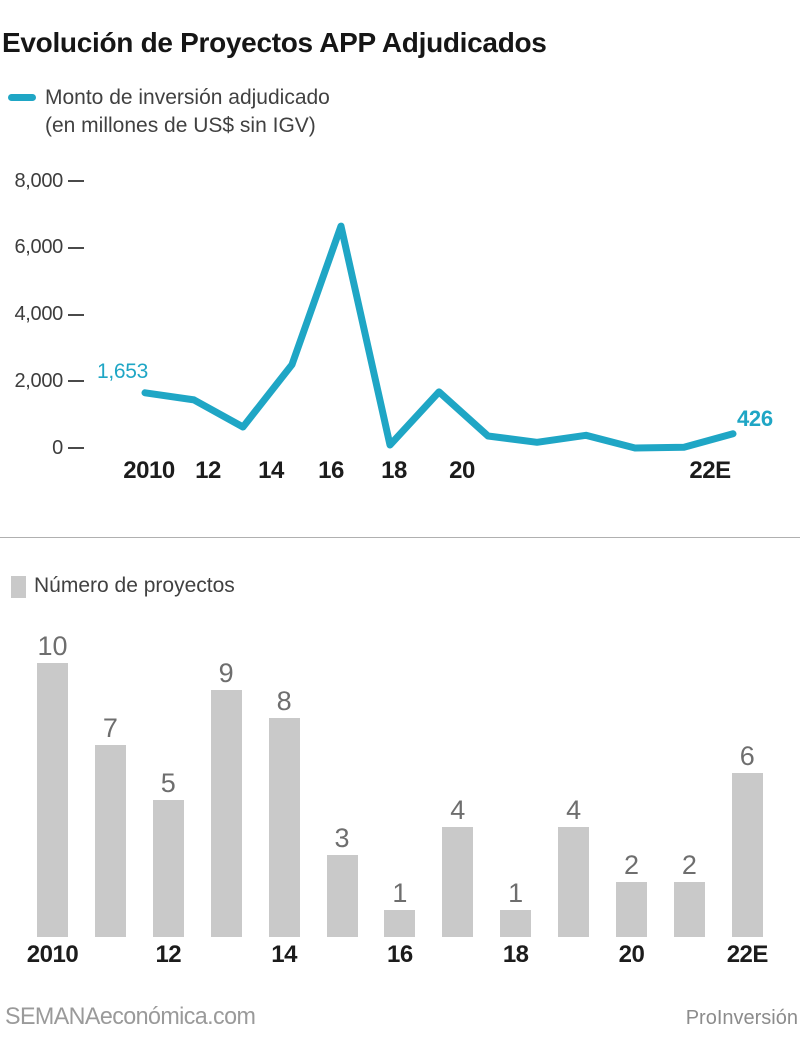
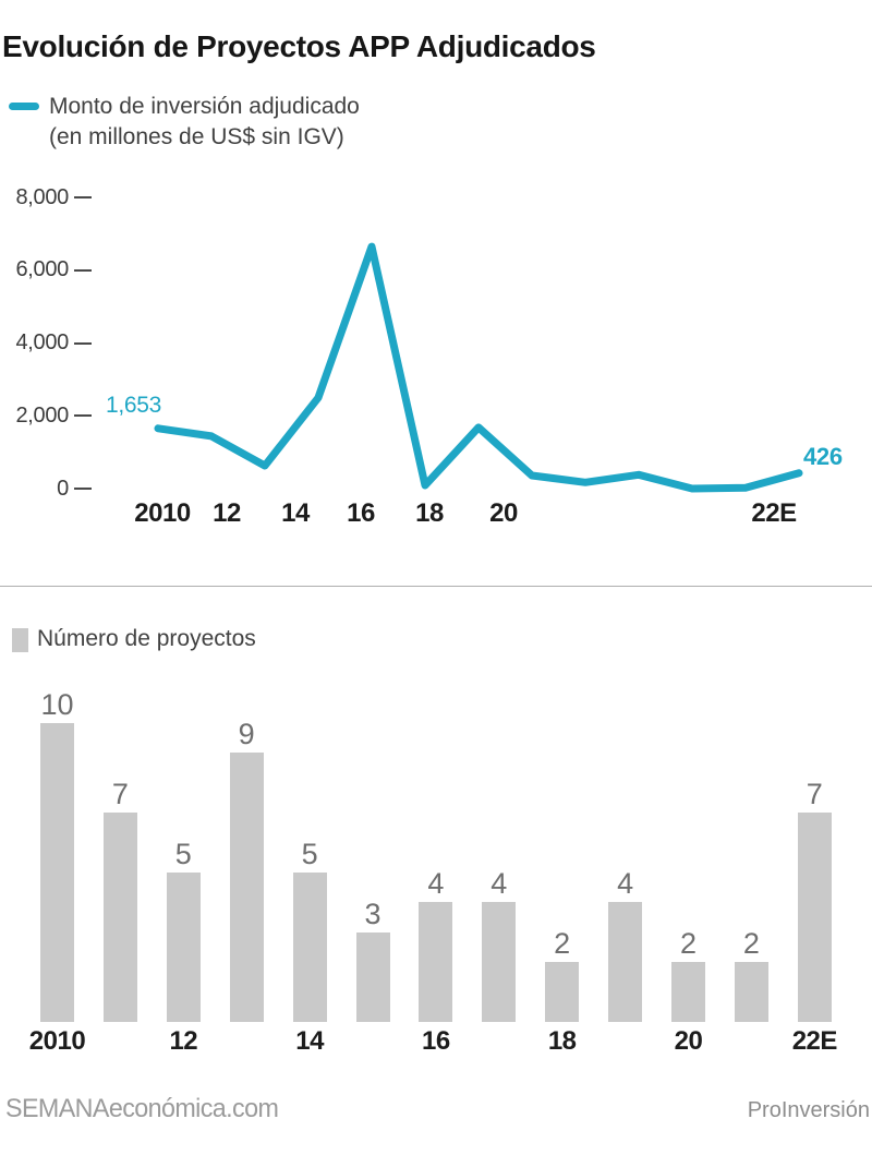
Número de proyectos/14: 8 -> 5
Número de proyectos/16: 1 -> 4
Número de proyectos/18: 1 -> 2
Número de proyectos/22E: 6 -> 7
